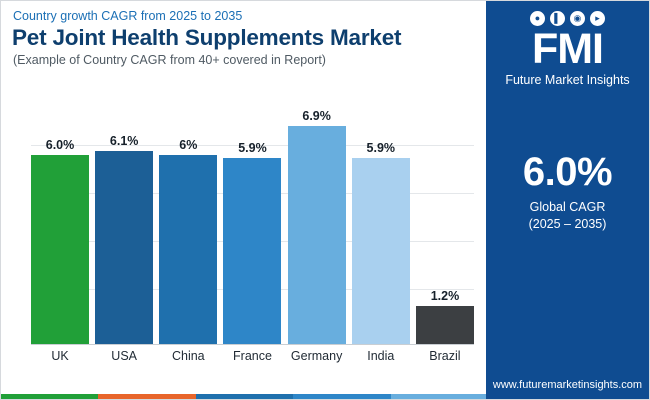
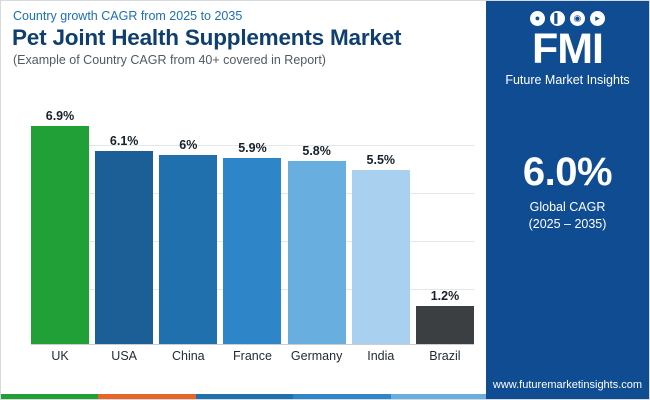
UK: 6.0% -> 6.9%
Germany: 6.9% -> 5.8%
India: 5.9% -> 5.5%
